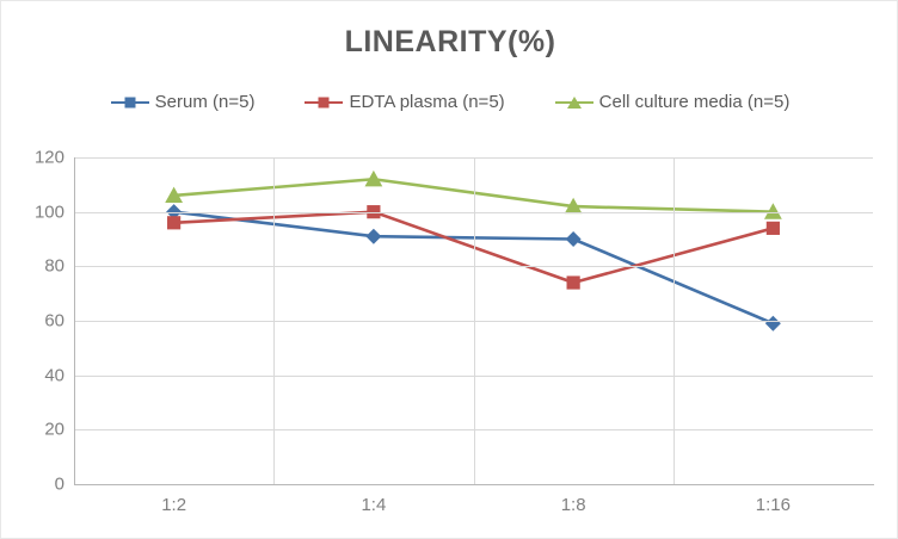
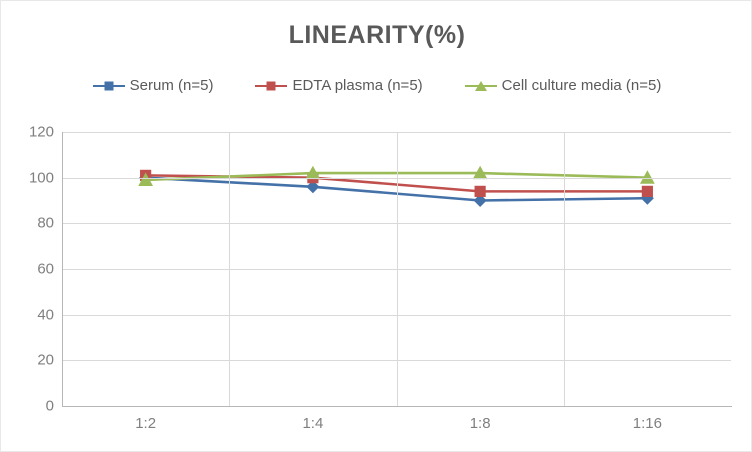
EDTA plasma (n=5)/1:2: 96 -> 101
Cell culture media (n=5)/1:2: 106 -> 99
Serum (n=5)/1:4: 91 -> 96
Cell culture media (n=5)/1:4: 112 -> 102
EDTA plasma (n=5)/1:8: 74 -> 94
Serum (n=5)/1:16: 59 -> 91
